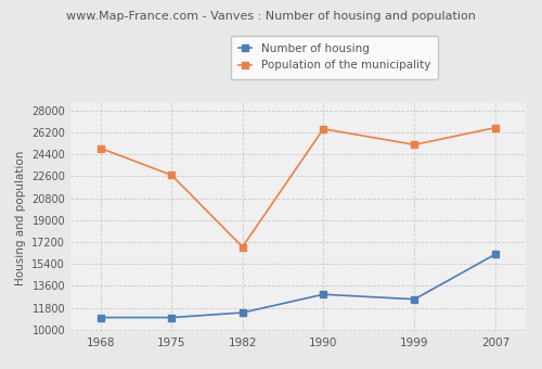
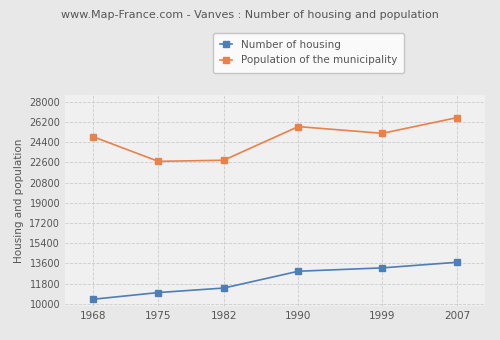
Number of housing/1968: 11000 -> 10400
Population of the municipality/1982: 16800 -> 22800
Population of the municipality/1990: 26500 -> 25800
Number of housing/1999: 12500 -> 13200
Number of housing/2007: 16200 -> 13700
